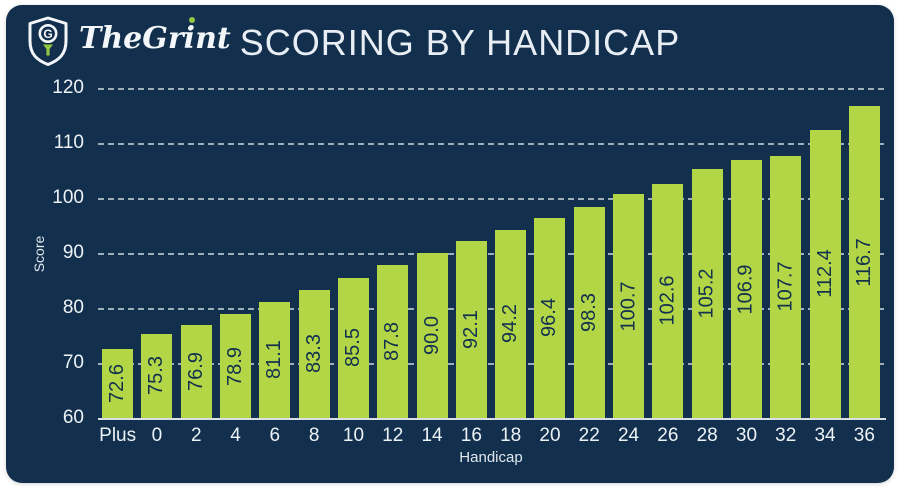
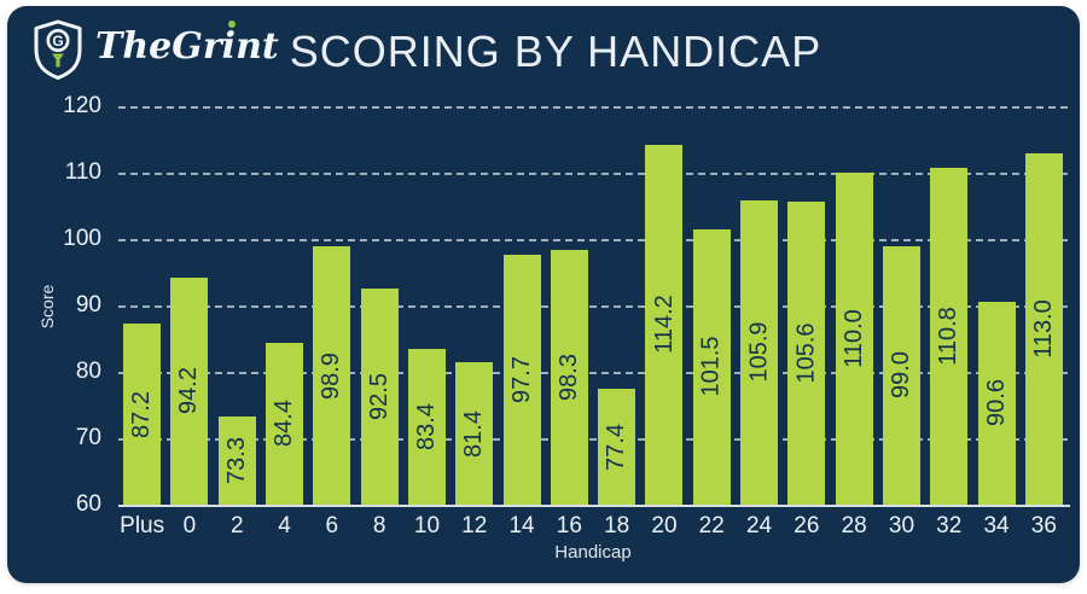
Plus: 72.6 -> 87.2
0: 75.3 -> 94.2
2: 76.9 -> 73.3
4: 78.9 -> 84.4
6: 81.1 -> 98.9
8: 83.3 -> 92.5
10: 85.5 -> 83.4
12: 87.8 -> 81.4
14: 90.0 -> 97.7
16: 92.1 -> 98.3
18: 94.2 -> 77.4
20: 96.4 -> 114.2
22: 98.3 -> 101.5
24: 100.7 -> 105.9
26: 102.6 -> 105.6
28: 105.2 -> 110.0
30: 106.9 -> 99.0
32: 107.7 -> 110.8
34: 112.4 -> 90.6
36: 116.7 -> 113.0
